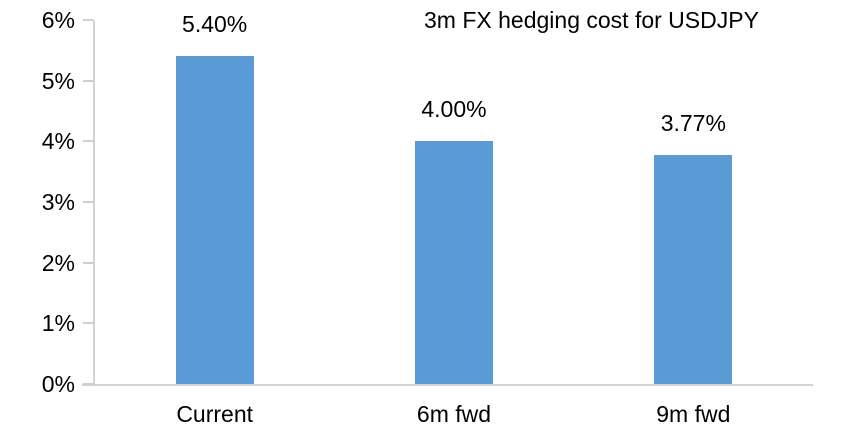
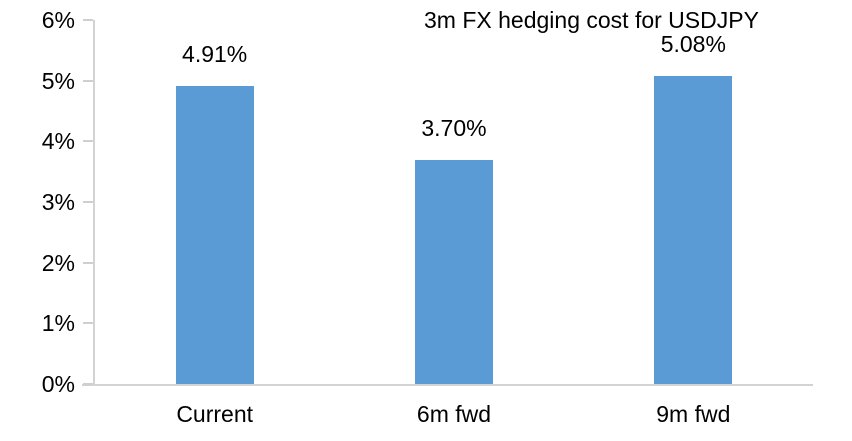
Current: 5.40% -> 4.91%
6m fwd: 4.00% -> 3.70%
9m fwd: 3.77% -> 5.08%
